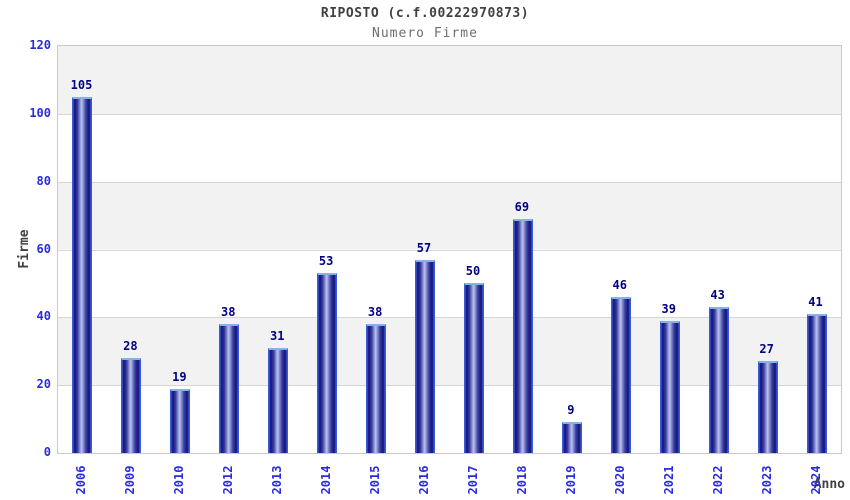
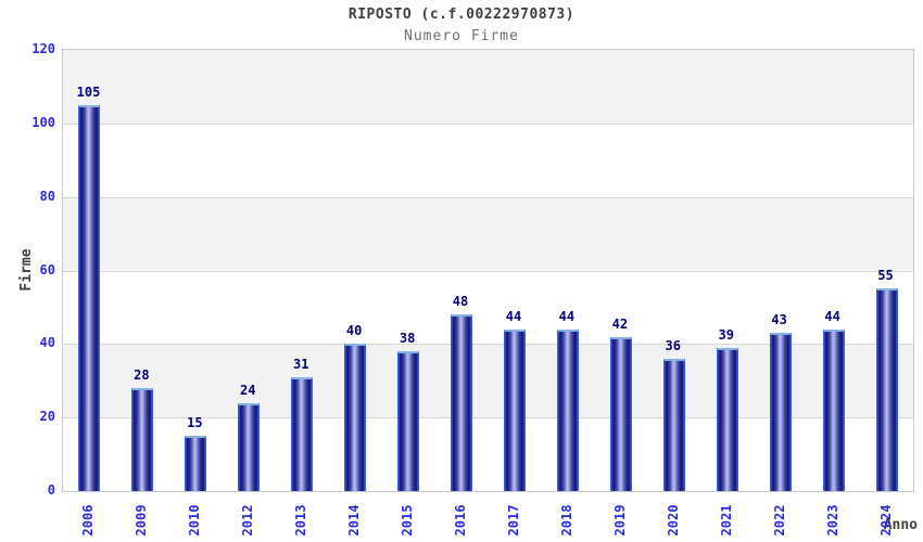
2010: 19 -> 15
2012: 38 -> 24
2014: 53 -> 40
2016: 57 -> 48
2017: 50 -> 44
2018: 69 -> 44
2019: 9 -> 42
2020: 46 -> 36
2023: 27 -> 44
2024: 41 -> 55
